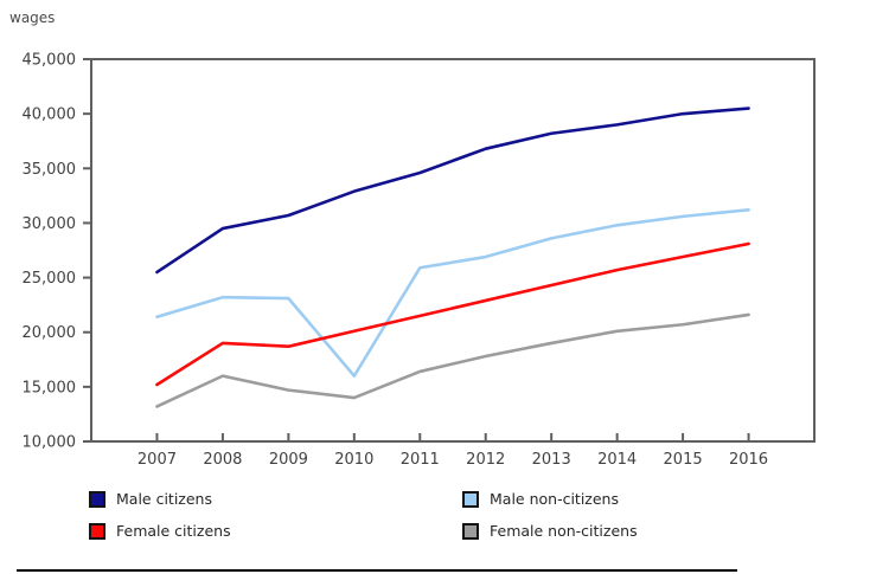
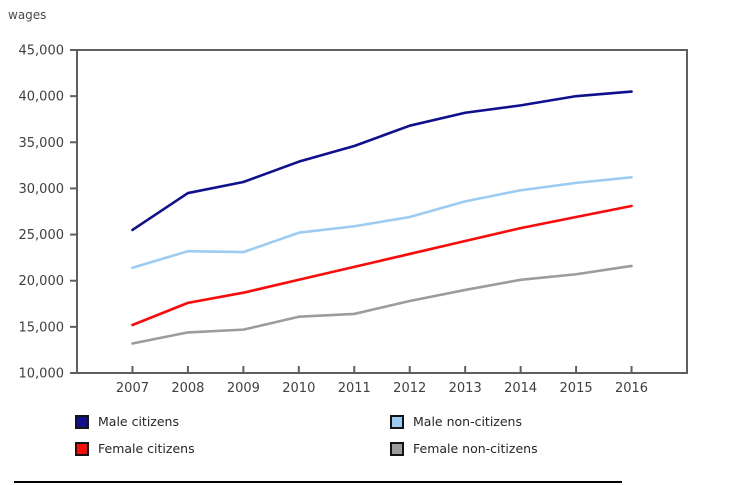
Female citizens/2008: 19000 -> 18000
Female non-citizens/2008: 16000 -> 14000
Male non-citizens/2010: 16000 -> 25000
Female non-citizens/2010: 14000 -> 16000
